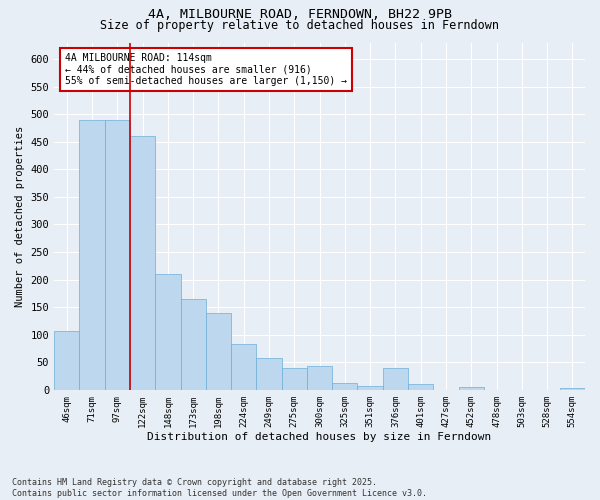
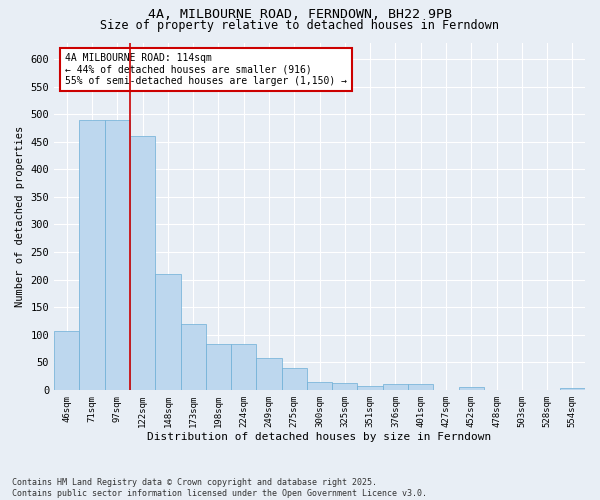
173sqm: 164 -> 120
198sqm: 140 -> 83
300sqm: 44 -> 15
376sqm: 40 -> 11
